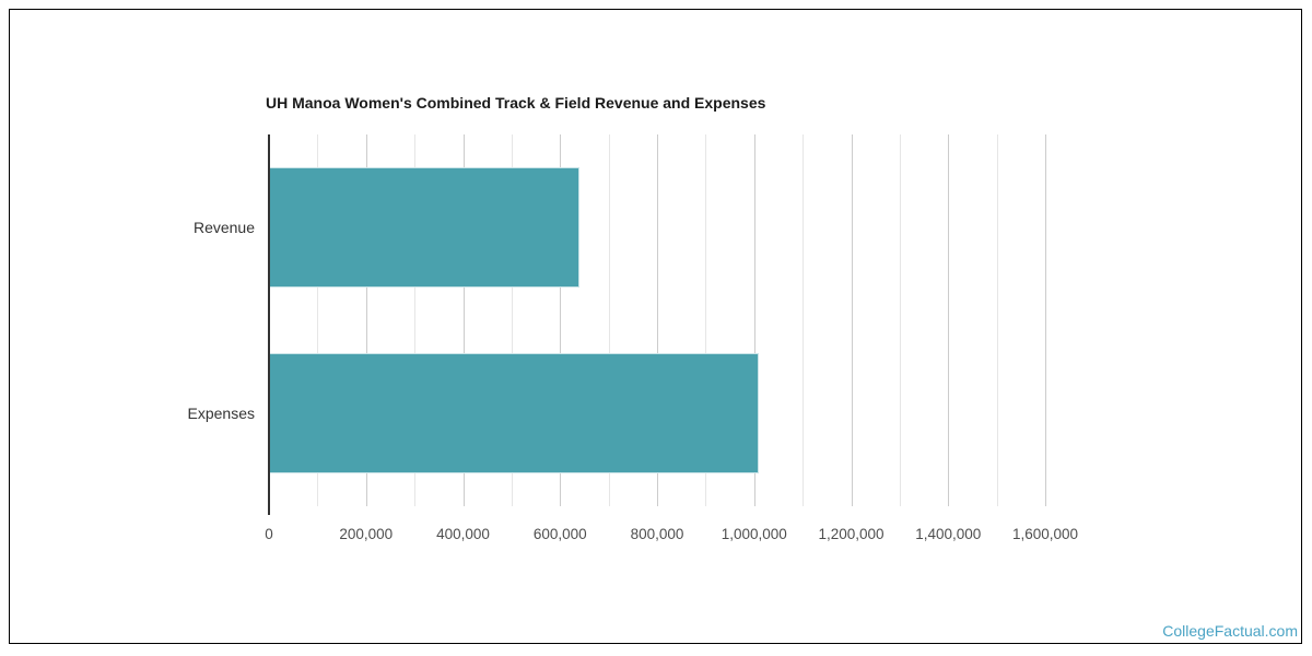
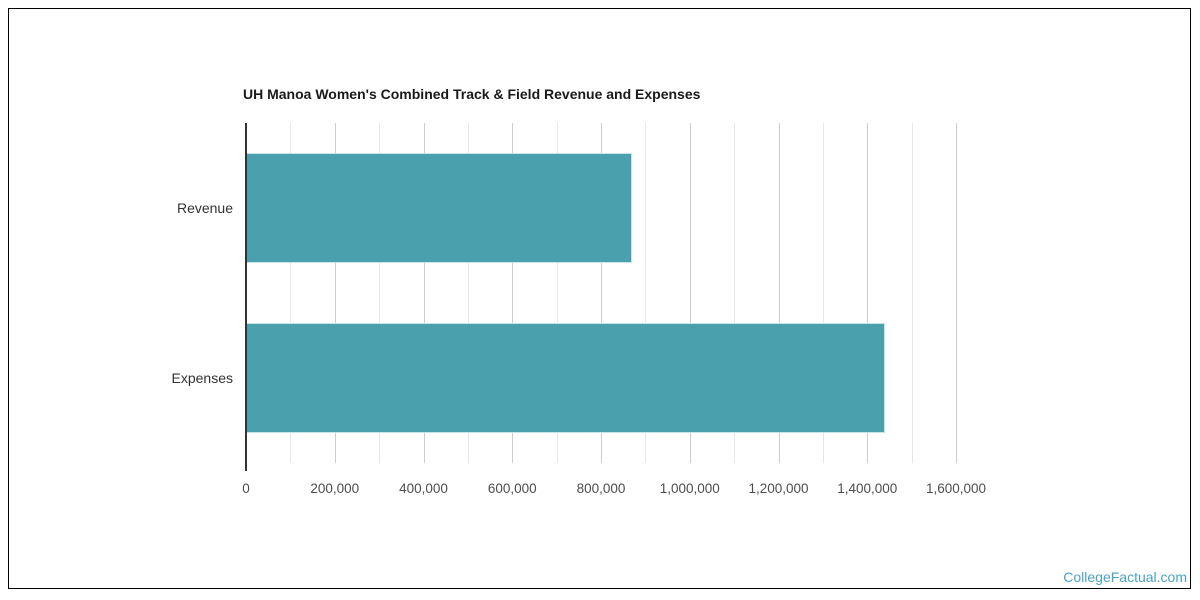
Revenue: 640000 -> 870000
Expenses: 1010000 -> 1440000
